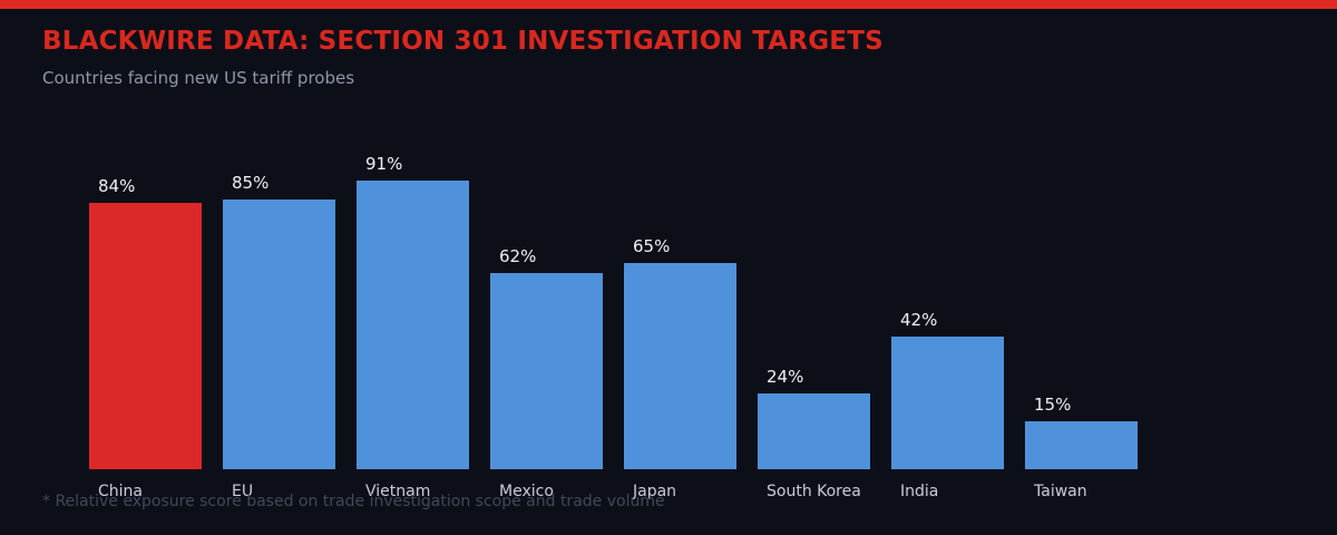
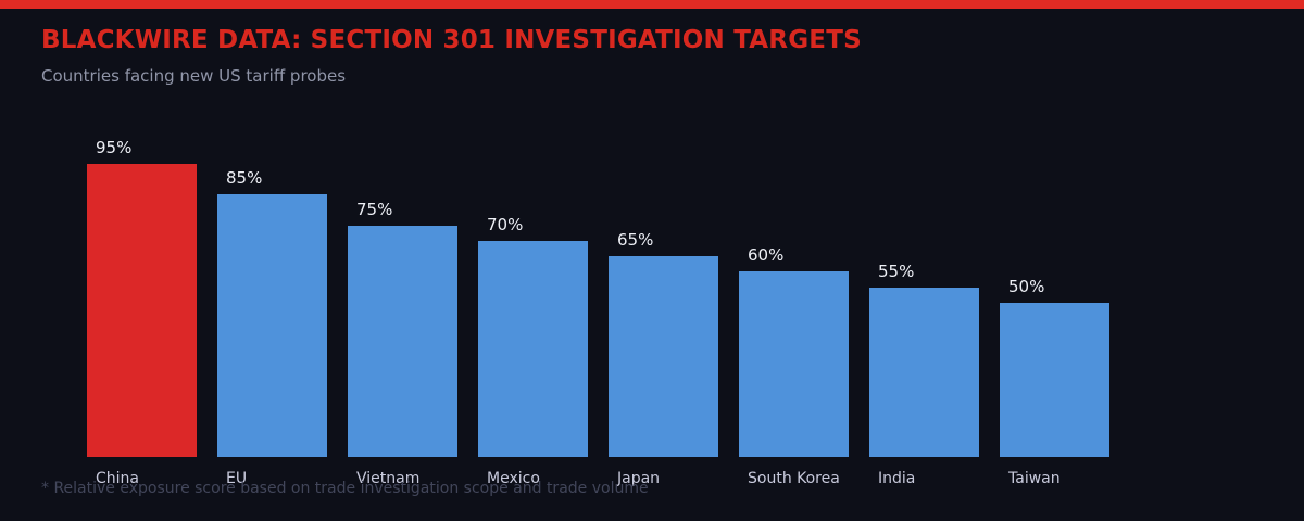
China: 84% -> 95%
Vietnam: 91% -> 75%
Mexico: 62% -> 70%
South Korea: 24% -> 60%
India: 42% -> 55%
Taiwan: 15% -> 50%
